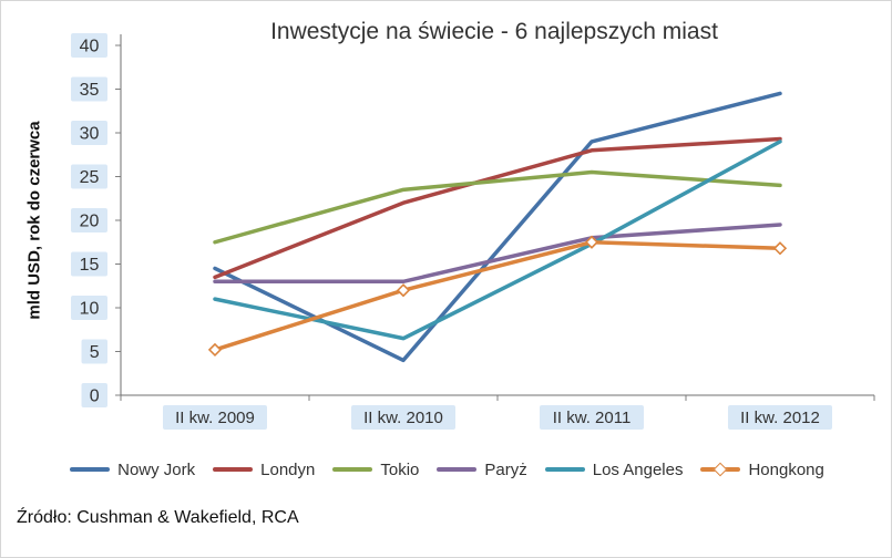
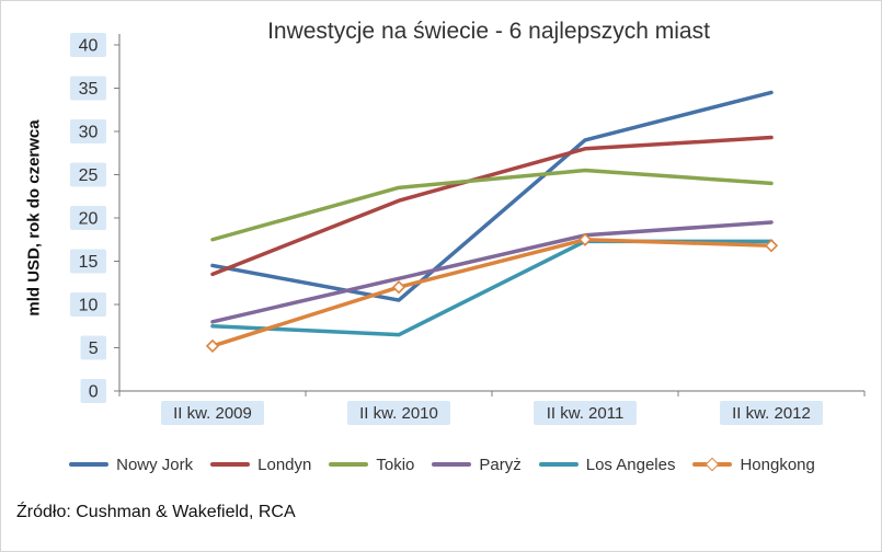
Paryż/II kw. 2009: 13 -> 8
Los Angeles/II kw. 2009: 11 -> 8
Nowy Jork/II kw. 2010: 4 -> 10
Los Angeles/II kw. 2012: 29 -> 17
